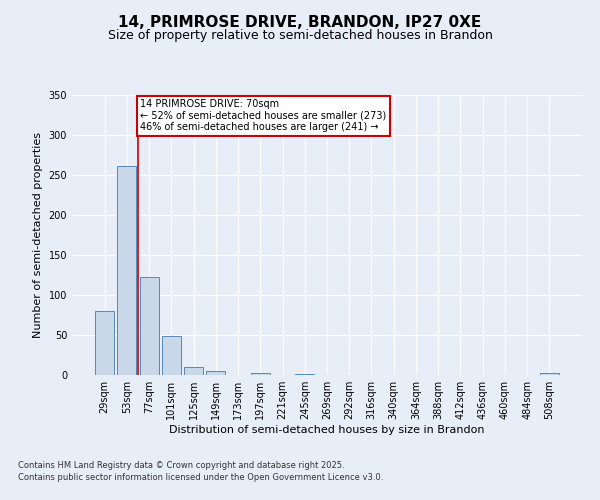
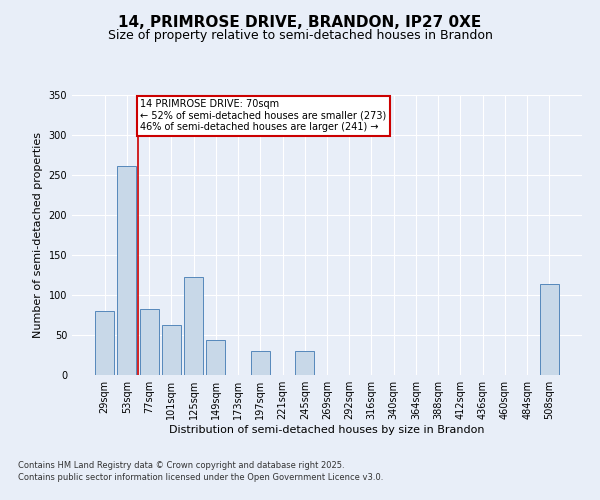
77sqm: 122 -> 82
101sqm: 49 -> 62
125sqm: 10 -> 122
149sqm: 5 -> 44
197sqm: 3 -> 30
245sqm: 1 -> 30
508sqm: 3 -> 114
